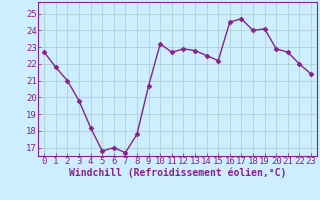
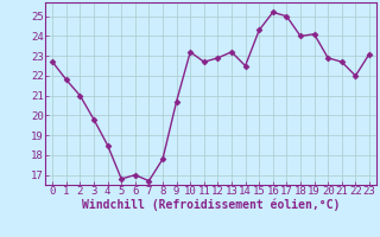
4: 18.2 -> 18.5
13: 22.8 -> 23.2
15: 22.2 -> 24.3
16: 24.5 -> 25.2
17: 24.7 -> 25.0
23: 21.4 -> 23.1
